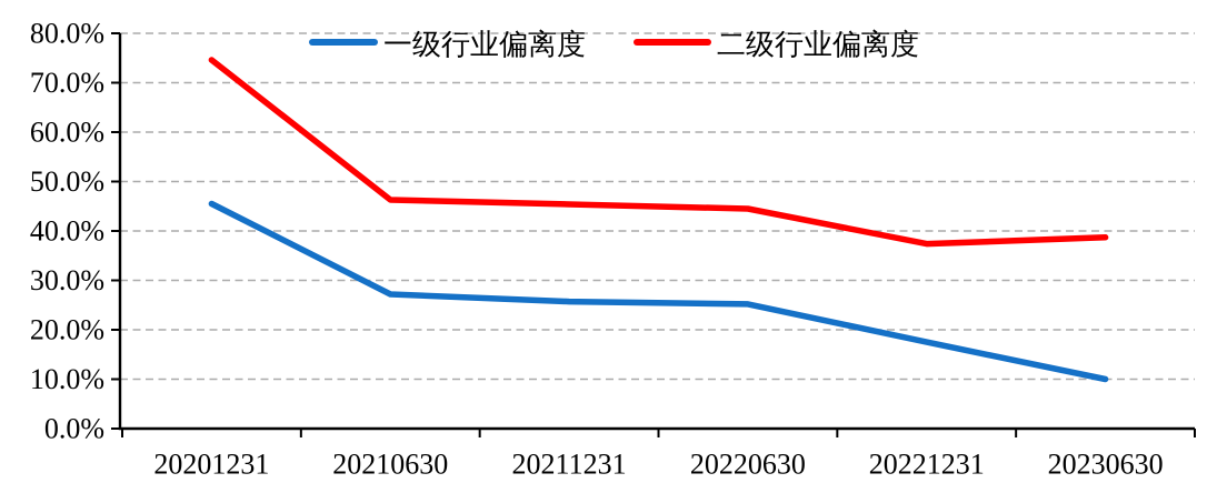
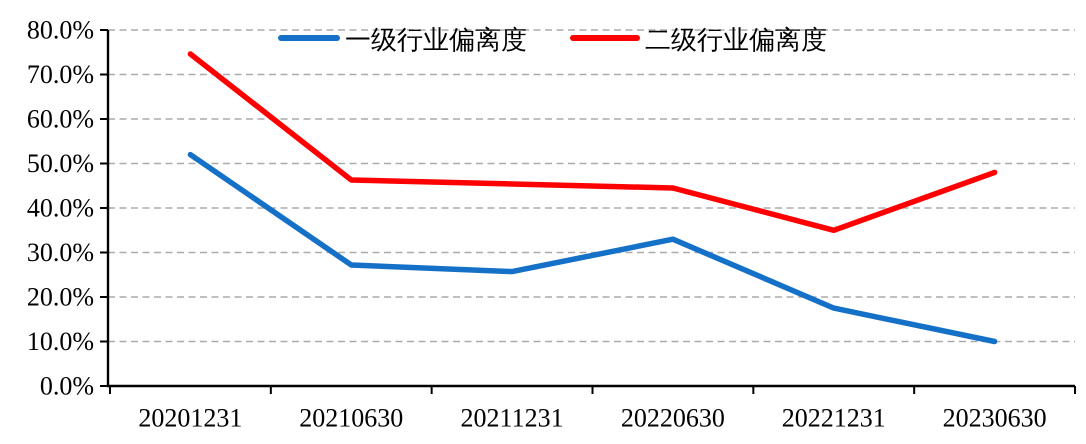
一级行业偏离度/20201231: 46% -> 52%
一级行业偏离度/20220630: 25% -> 33%
二级行业偏离度/20221231: 37% -> 35%
二级行业偏离度/20230630: 39% -> 48%
